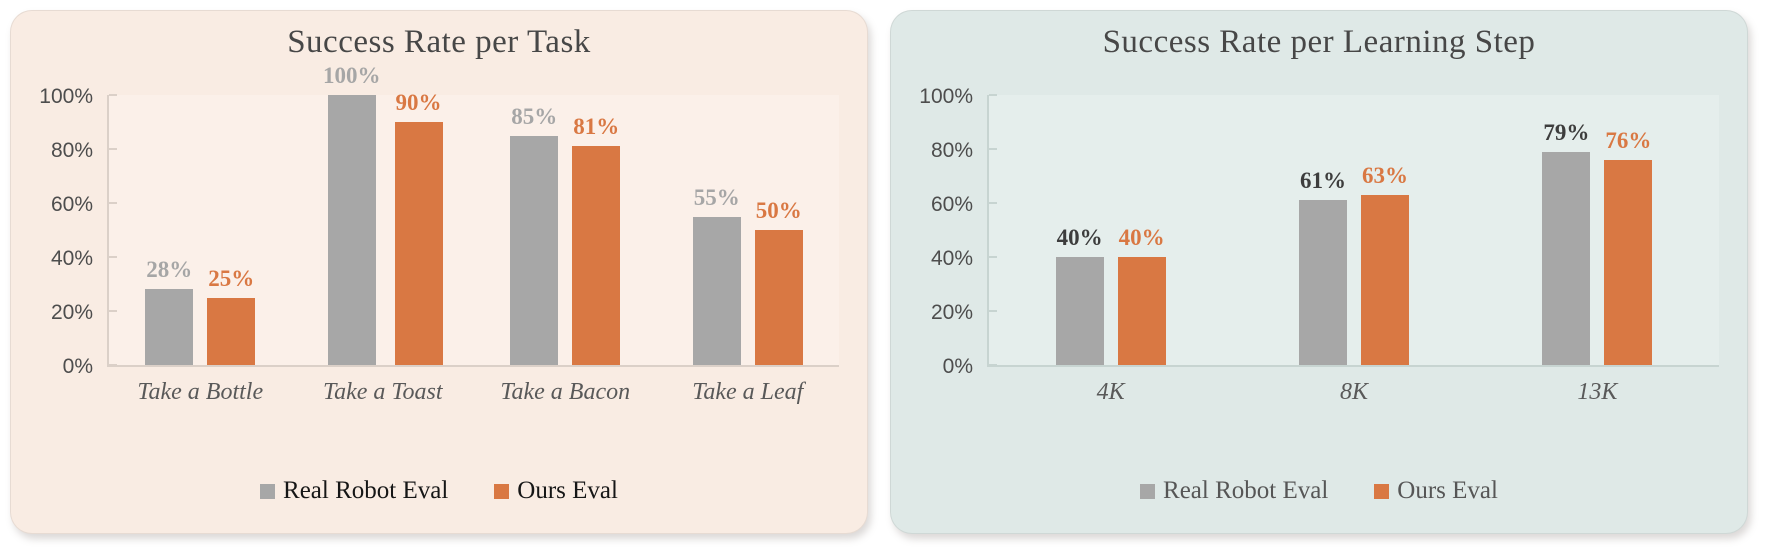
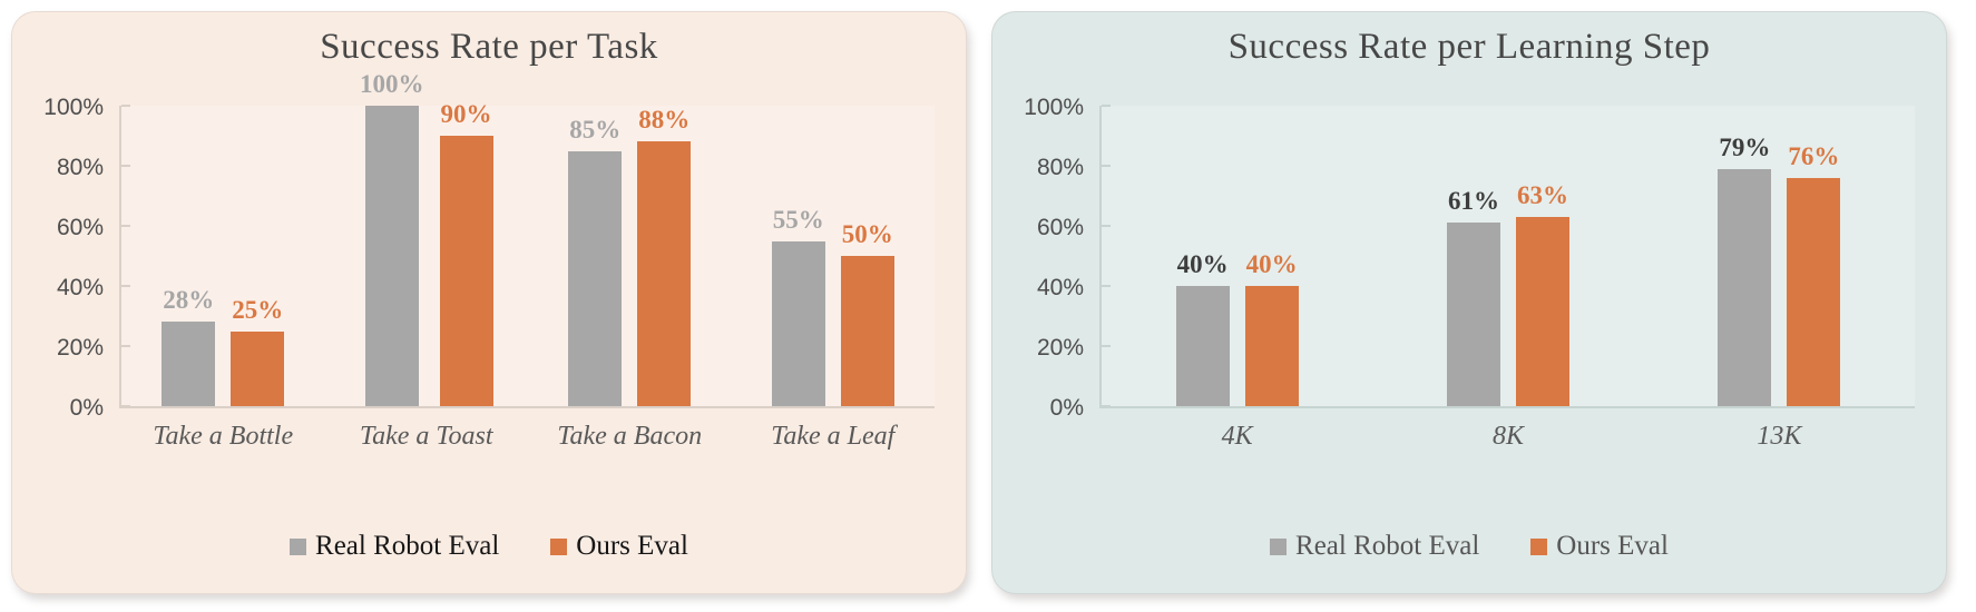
Success Rate per Task/Ours Eval/Take a Bacon: 81% -> 88%
